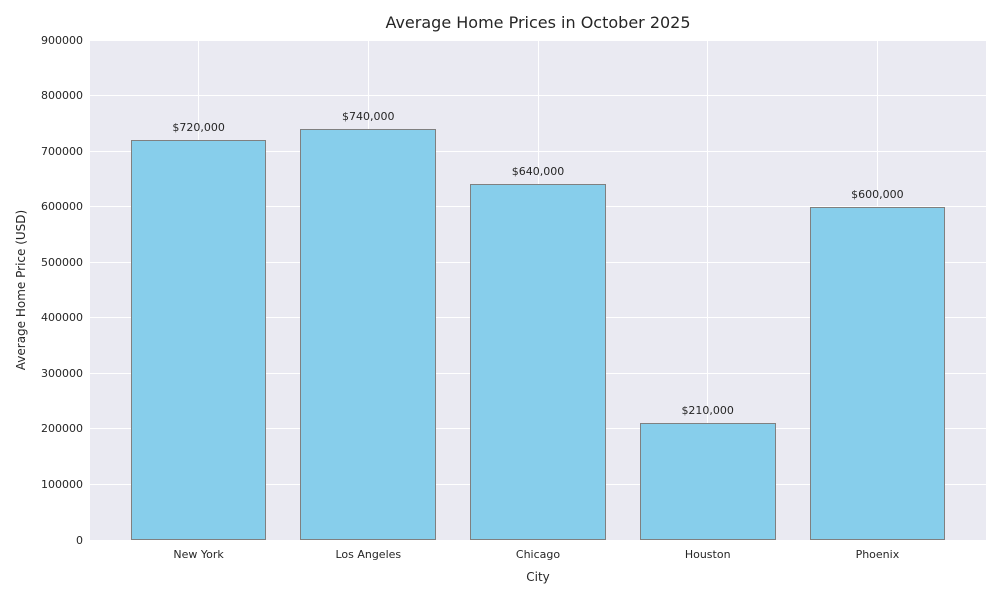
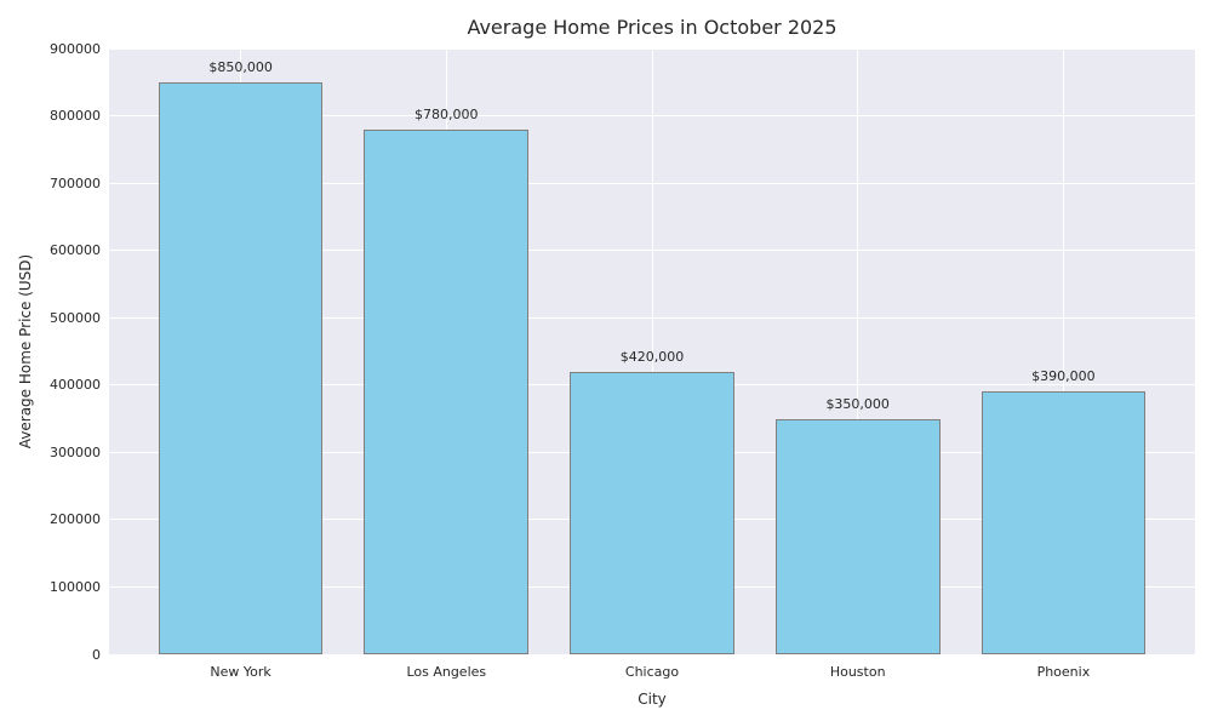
New York: $720,000 -> $850,000
Los Angeles: $740,000 -> $780,000
Chicago: $640,000 -> $420,000
Houston: $210,000 -> $350,000
Phoenix: $600,000 -> $390,000
